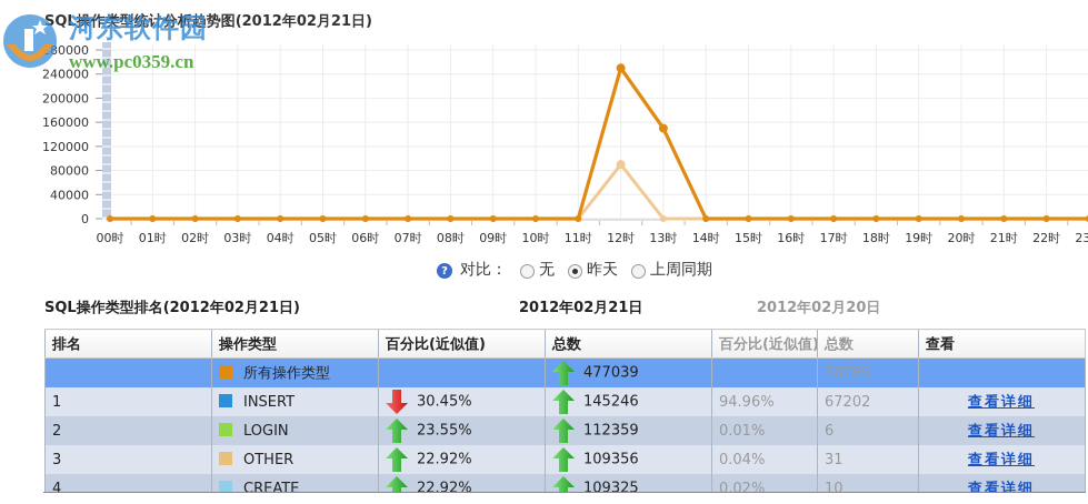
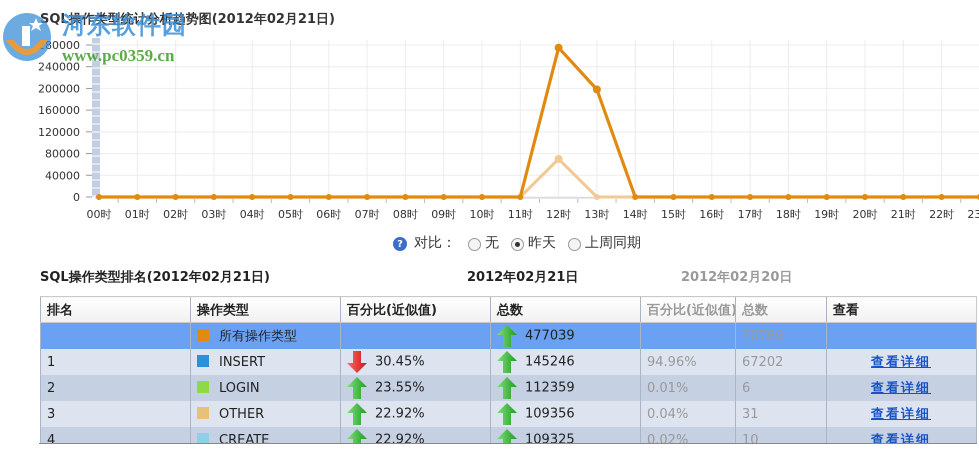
2012年02月21日/12时: 250000 -> 280000
2012年02月20日/12时: 90000 -> 70000
2012年02月21日/13时: 150000 -> 200000
